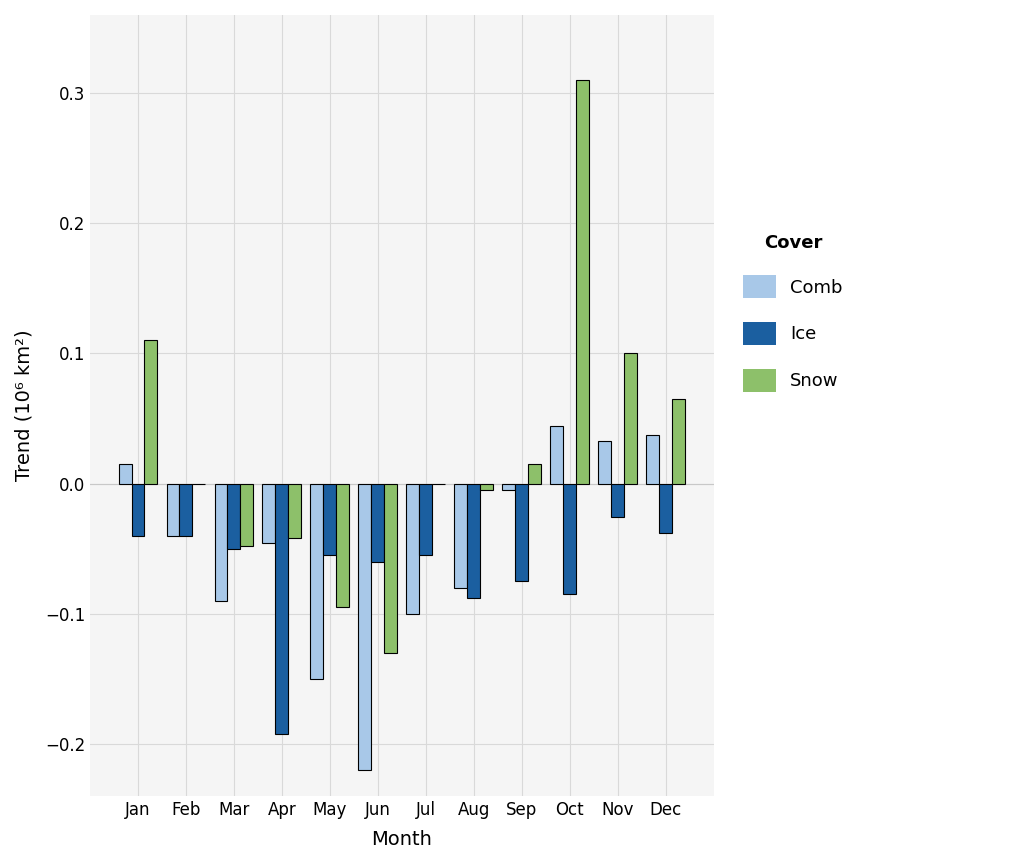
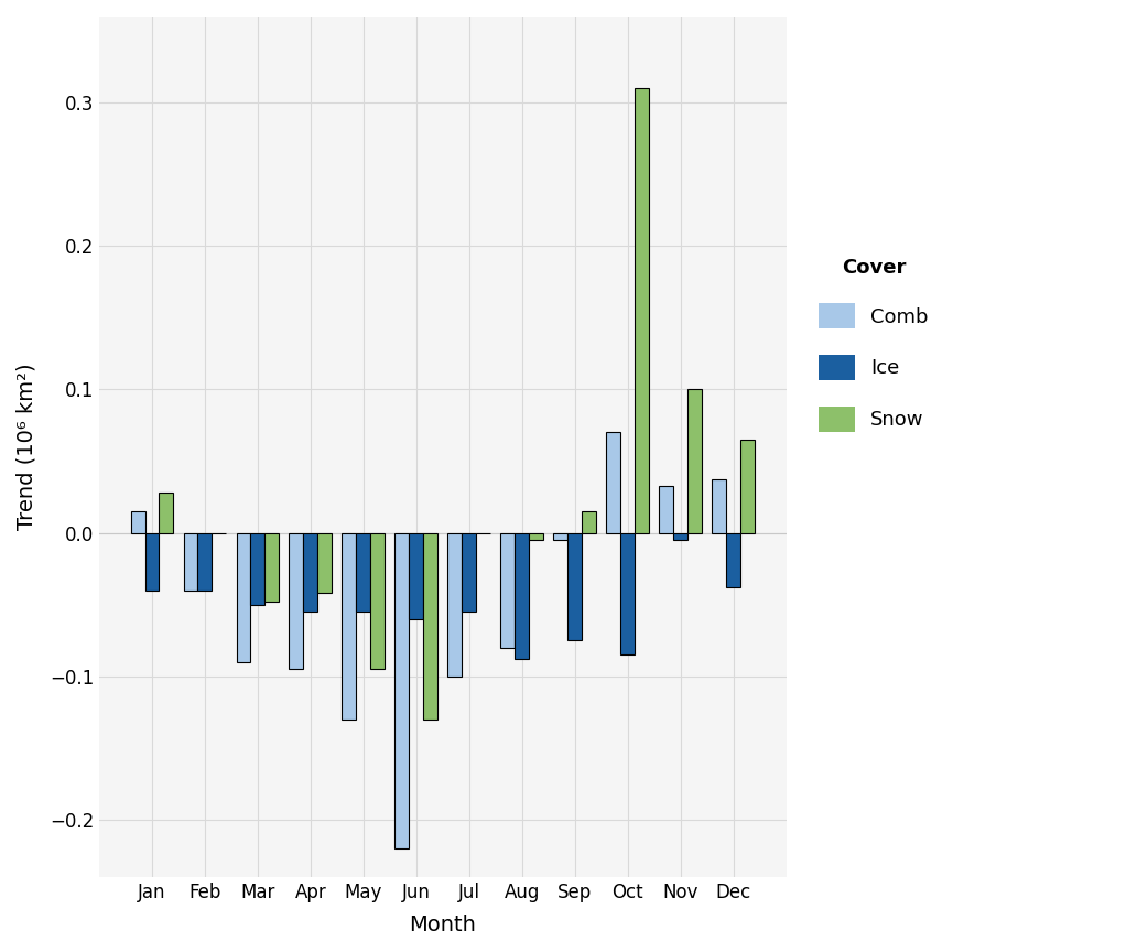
Snow/Jan: 0.110 -> 0.028
Comb/Apr: -0.046 -> -0.095
Ice/Apr: -0.192 -> -0.055
Comb/May: -0.150 -> -0.130
Comb/Oct: 0.044 -> 0.070
Ice/Nov: -0.026 -> -0.005
